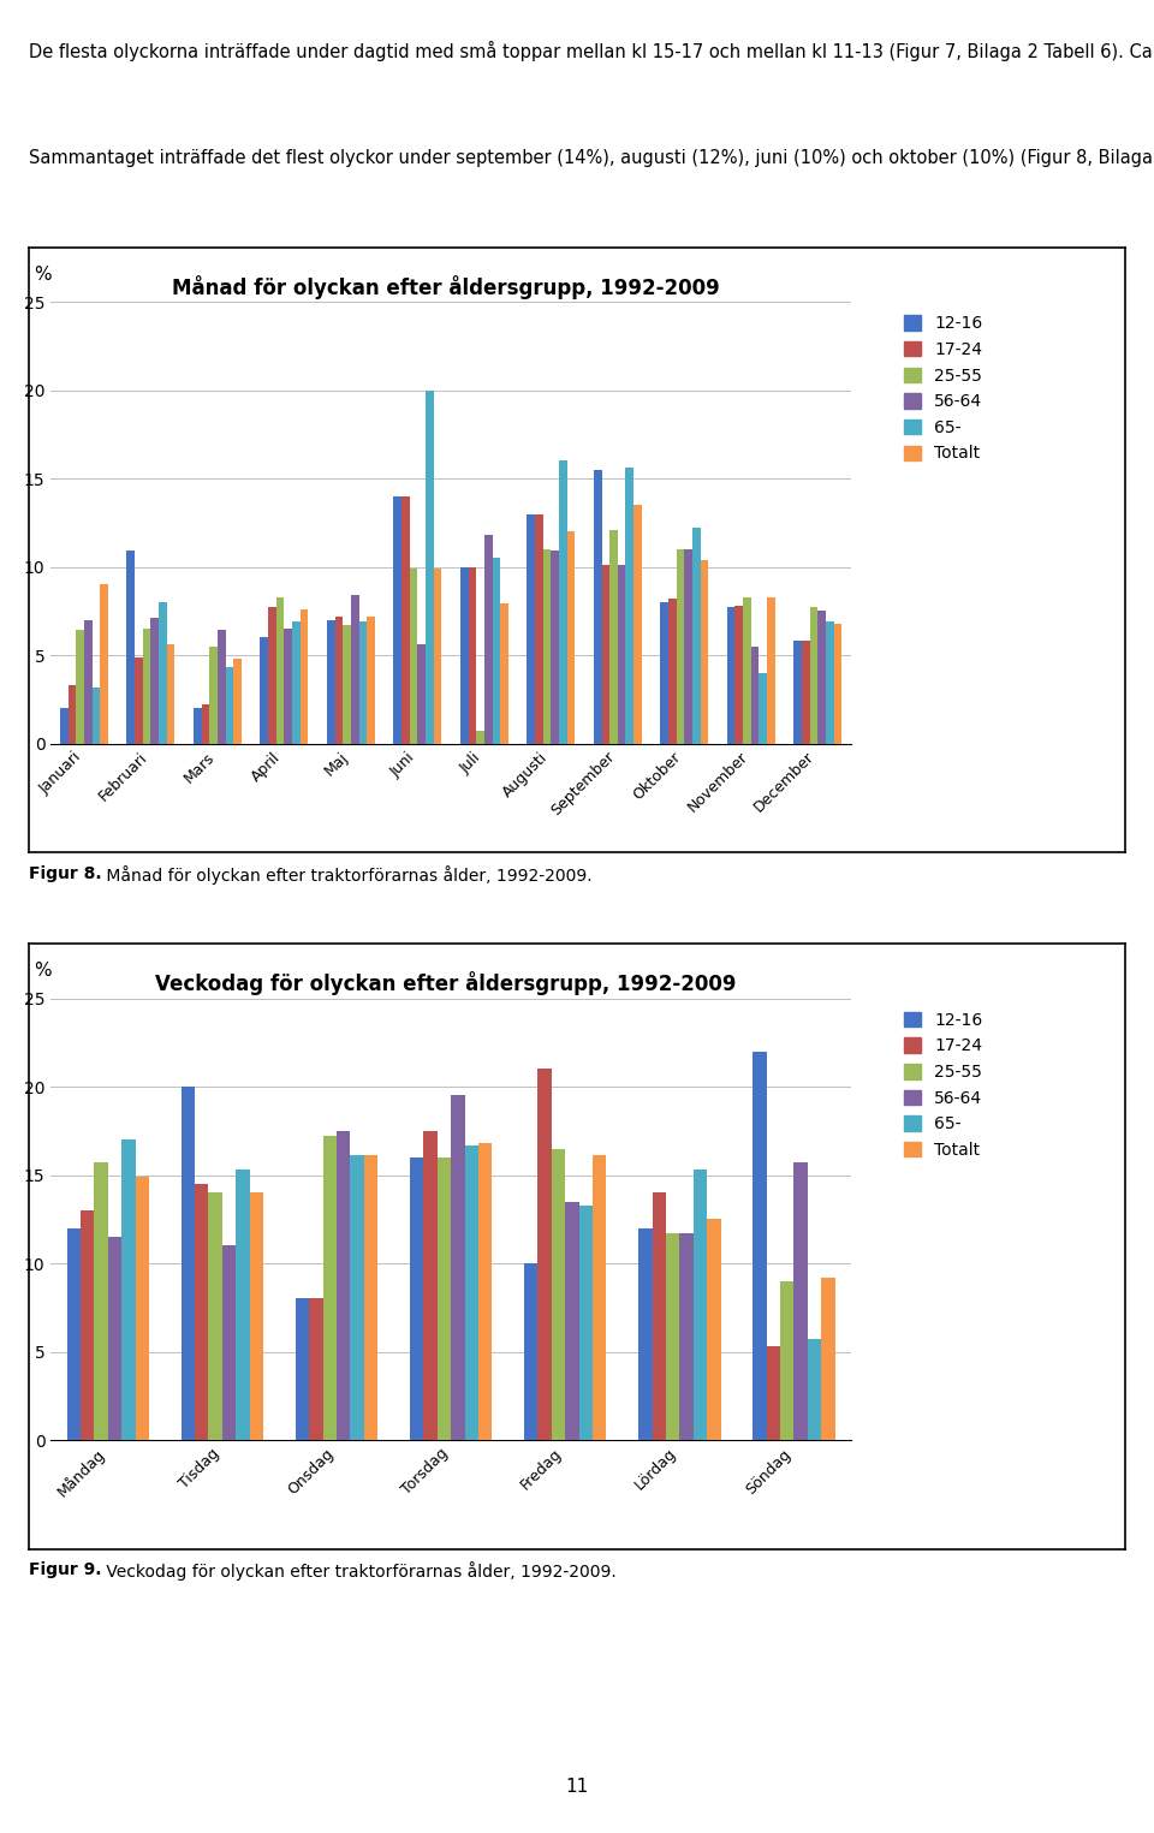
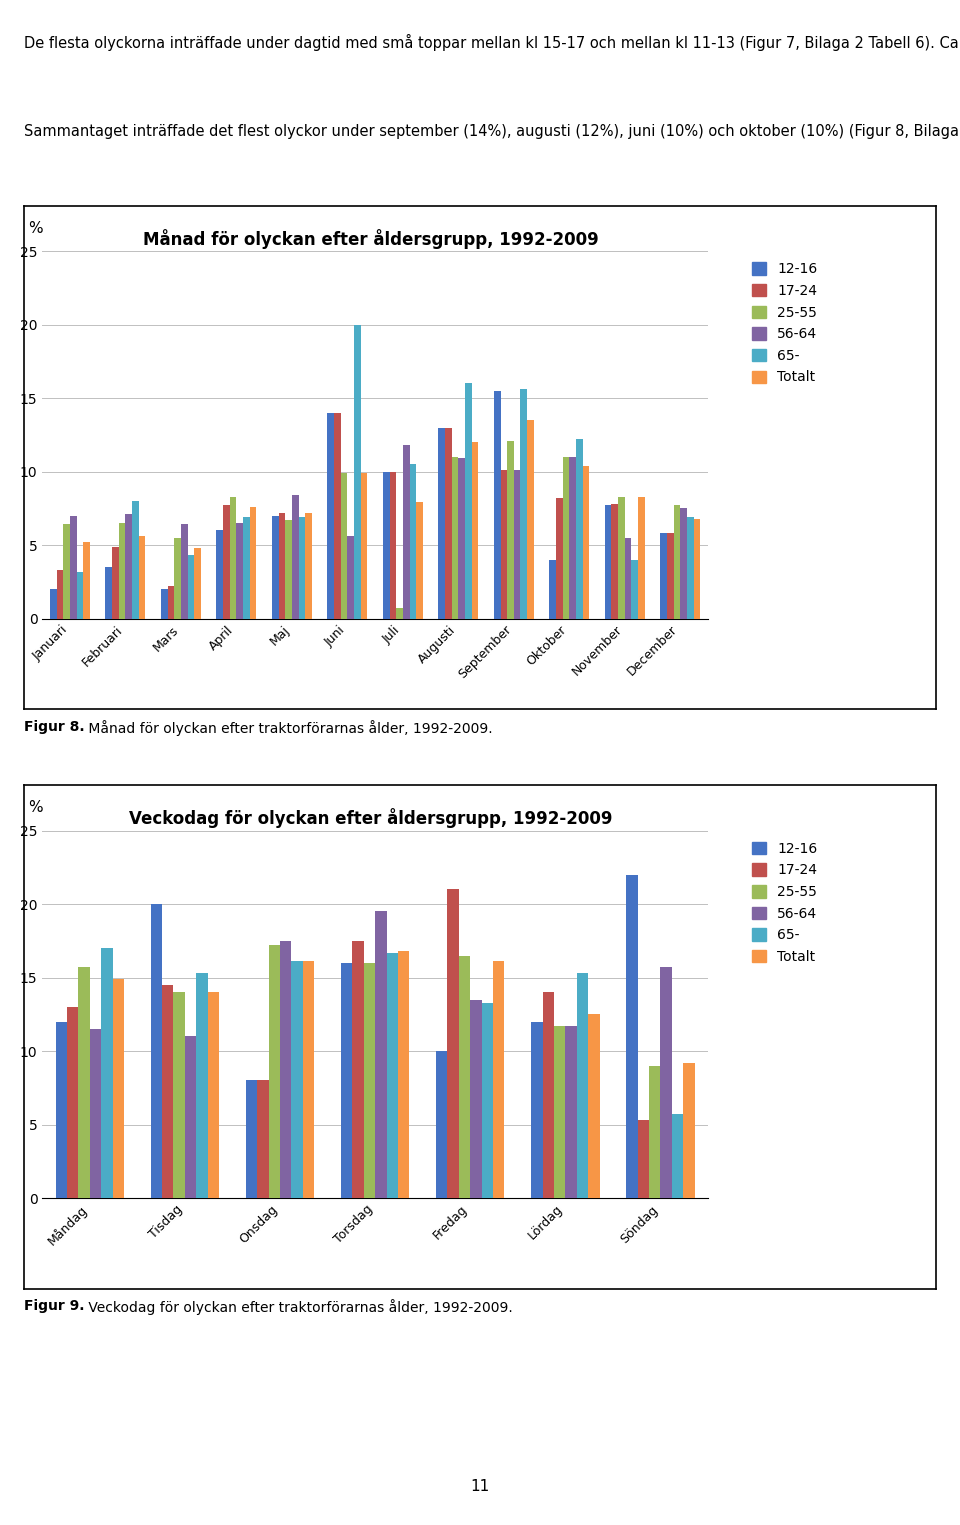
Totalt/Januari: 9.0 -> 5.2
12-16/Februari: 10.9 -> 3.5
12-16/Oktober: 8.0 -> 4.0
